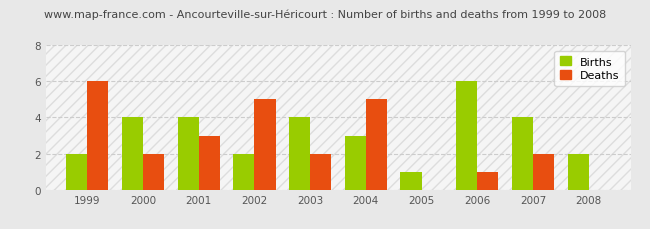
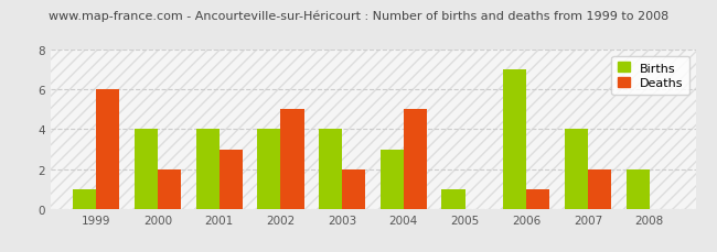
Births/1999: 2 -> 1
Births/2002: 2 -> 4
Births/2006: 6 -> 7
